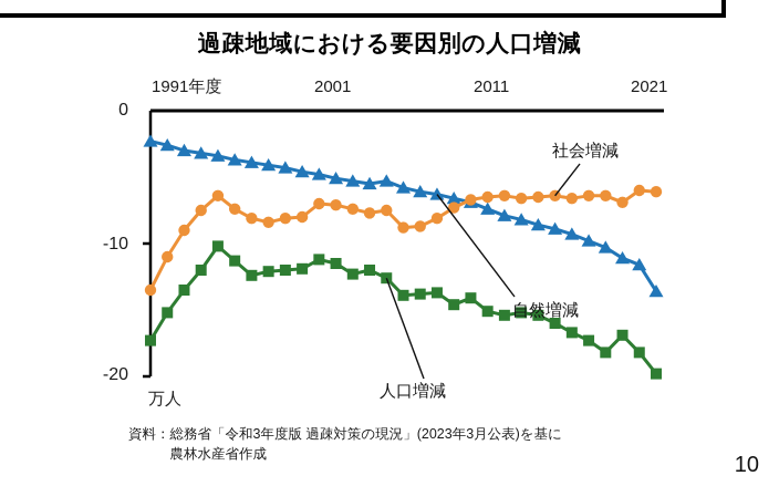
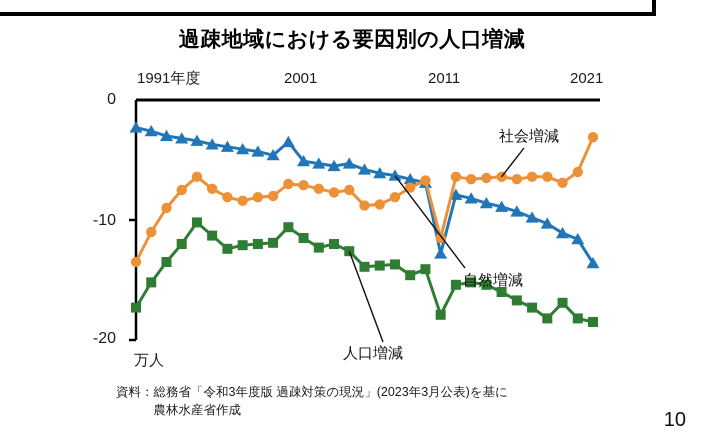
自然増減/2001: -4.8 -> -3.5
人口増減/2001: -11.2 -> -10.6
自然増減/2011: -7.4 -> -12.8
社会増減/2011: -6.5 -> -11.5
人口増減/2011: -15.1 -> -17.9
社会増減/2021: -6.1 -> -3.1
人口増減/2021: -19.8 -> -18.5
